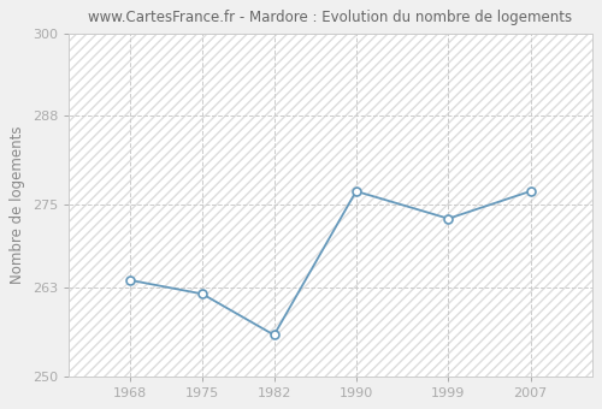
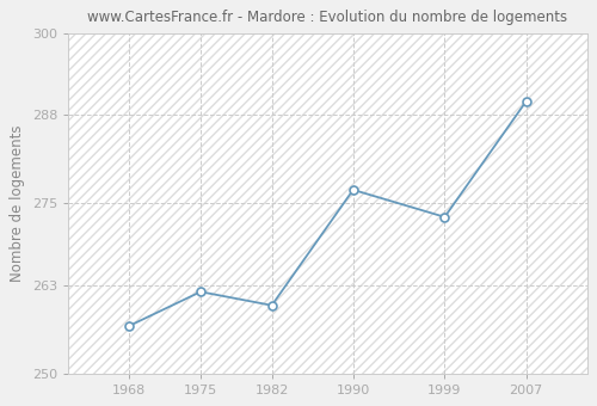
1968: 264 -> 257
1982: 256 -> 260
2007: 277 -> 290
